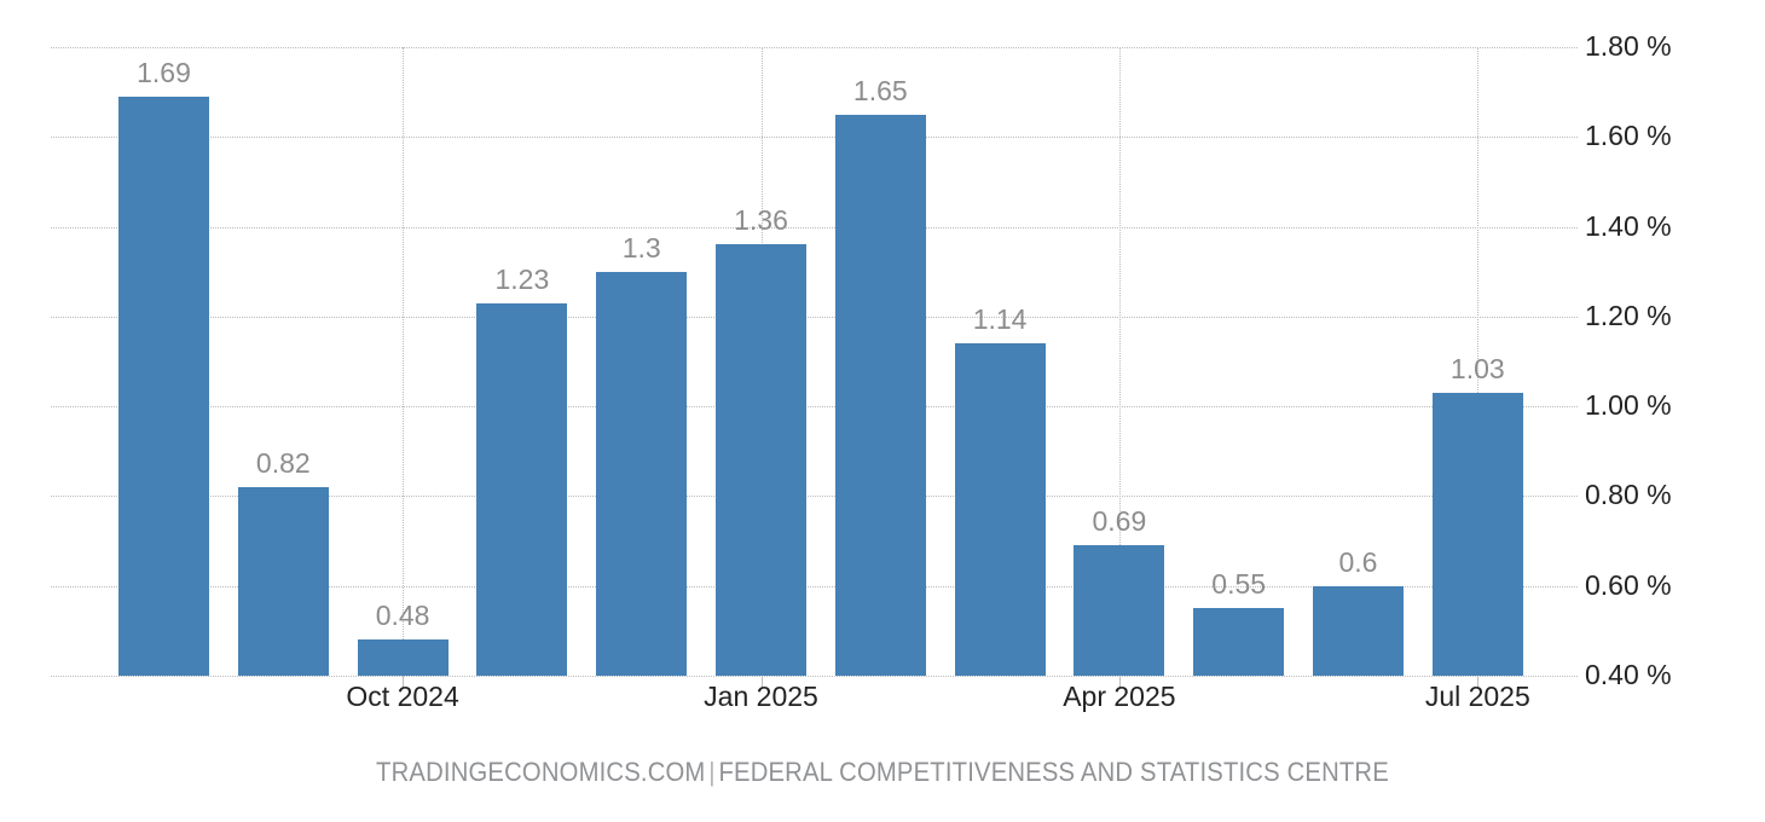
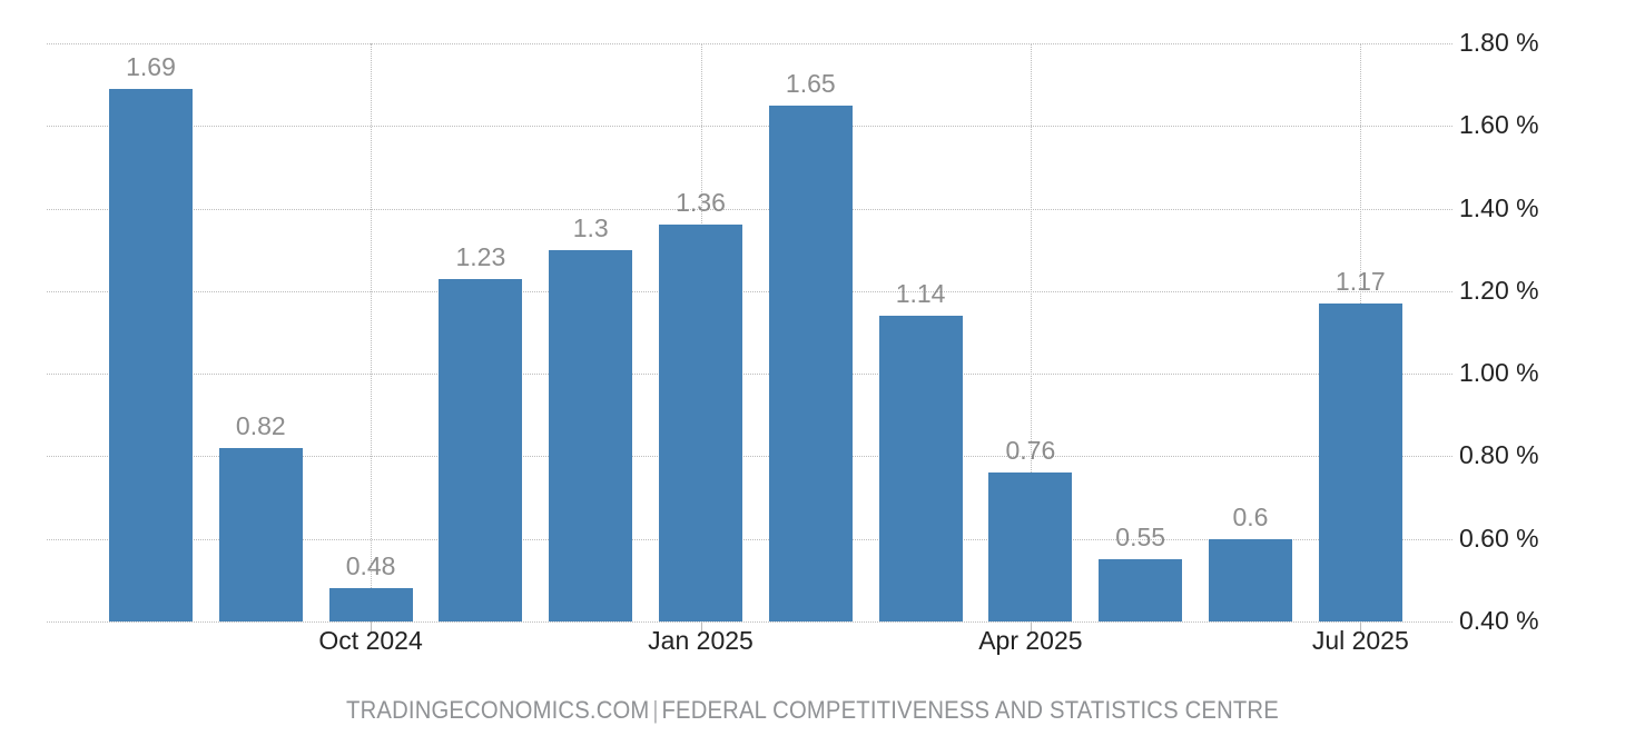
Apr 2025: 0.69 -> 0.76
Jul 2025: 1.03 -> 1.17
